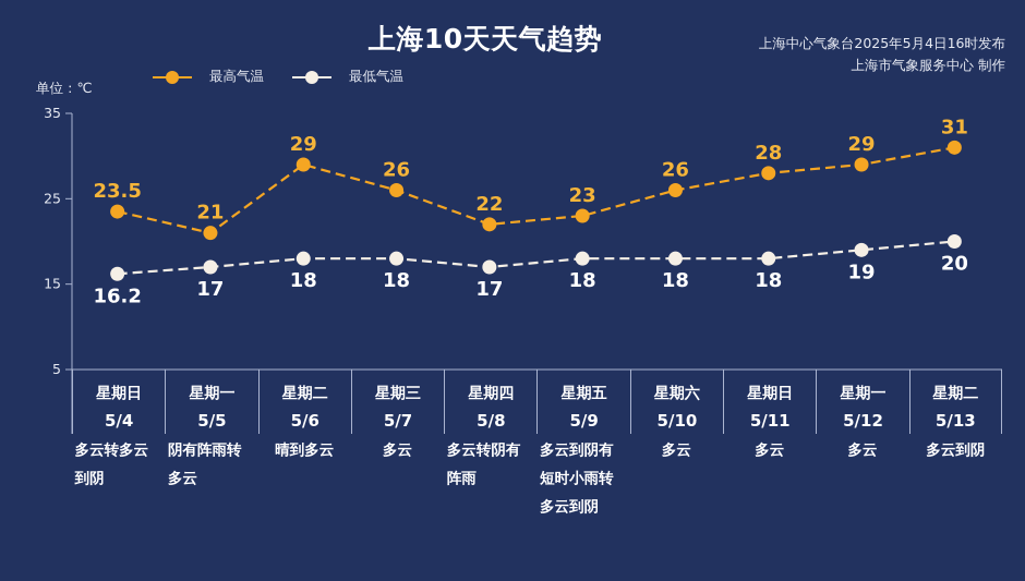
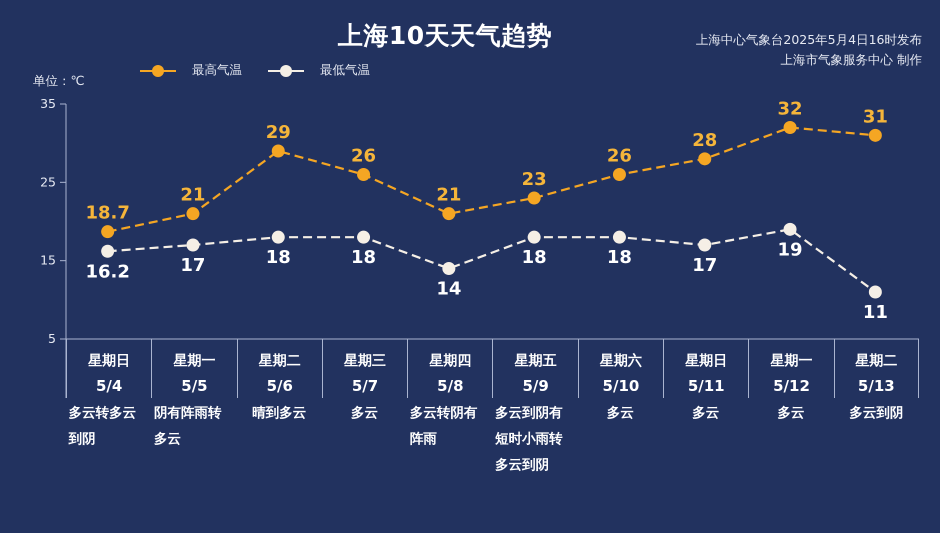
最高气温/5/4: 23.5 -> 18.7
最高气温/5/8: 22 -> 21
最低气温/5/8: 17 -> 14
最低气温/5/11: 18 -> 17
最高气温/5/12: 29 -> 32
最低气温/5/13: 20 -> 11
